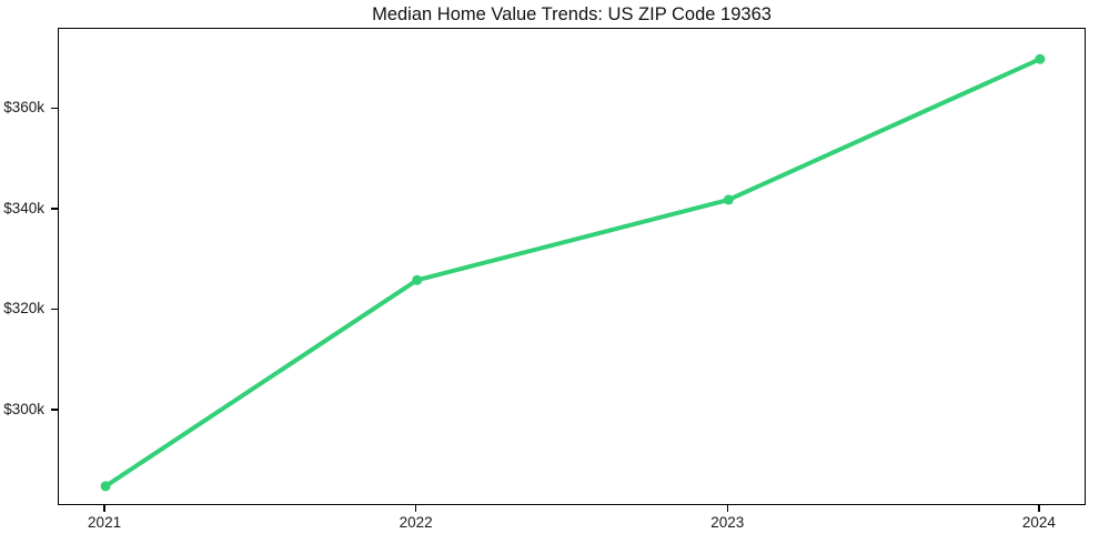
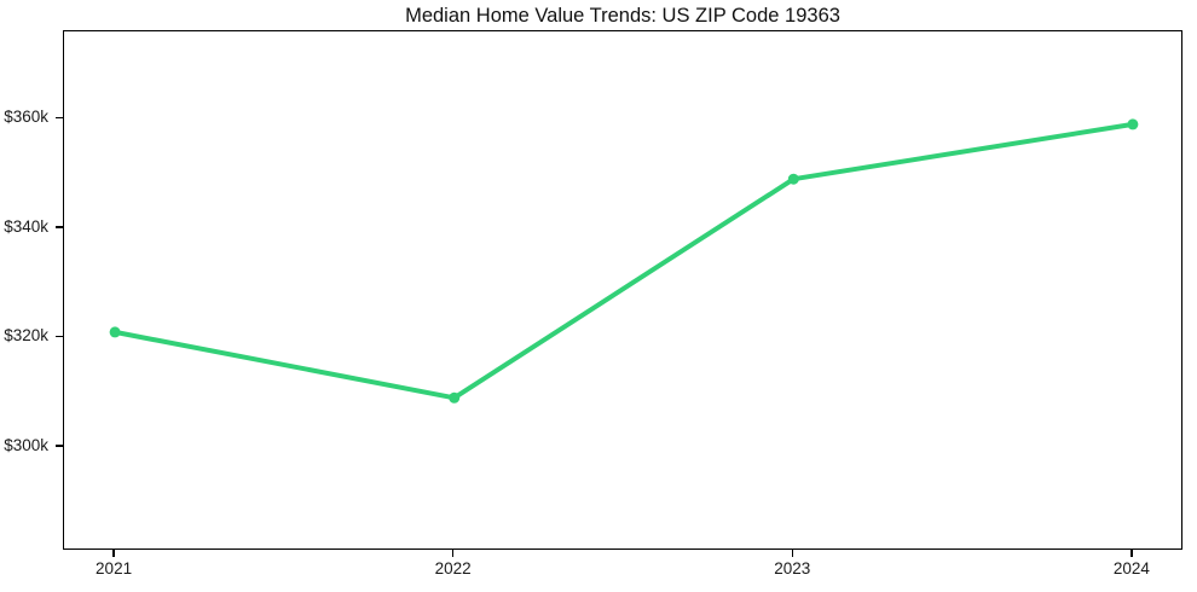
2021: $285k -> $321k
2022: $326k -> $309k
2023: $342k -> $349k
2024: $370k -> $359k
